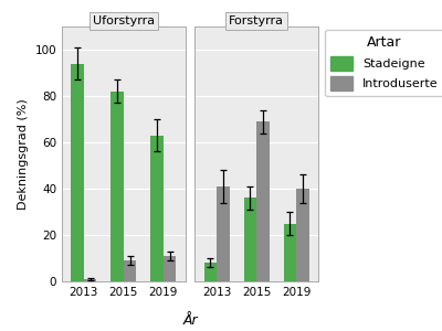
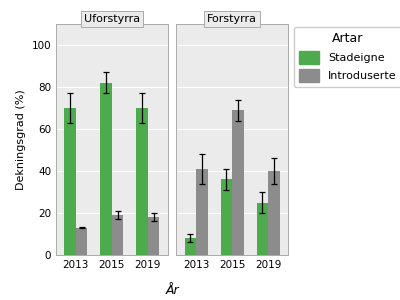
Uforstyrra/Stadeigne/2013: 94 -> 70
Uforstyrra/Introduserte/2013: 1 -> 13
Uforstyrra/Introduserte/2015: 9 -> 19
Uforstyrra/Stadeigne/2019: 63 -> 70
Uforstyrra/Introduserte/2019: 11 -> 18
